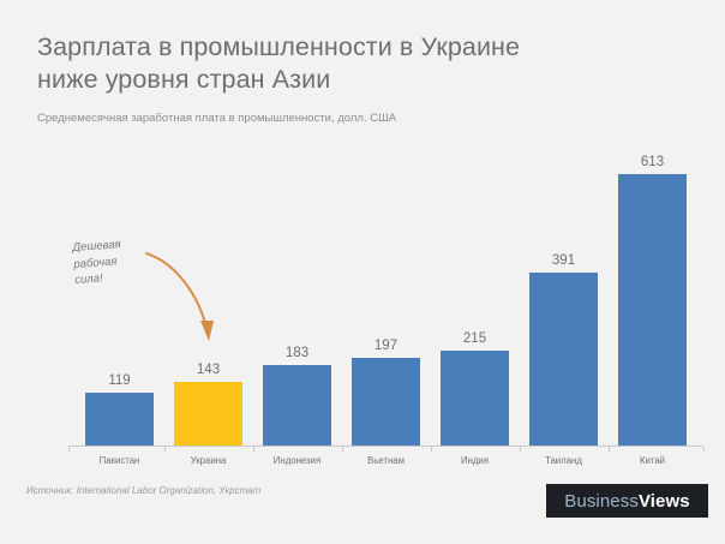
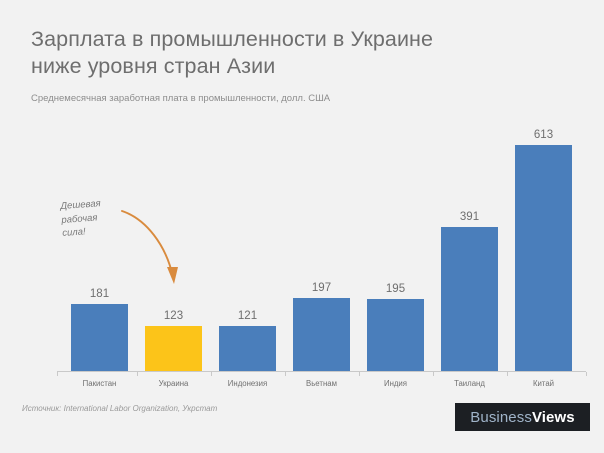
Пакистан: 119 -> 181
Украина: 143 -> 123
Индонезия: 183 -> 121
Индия: 215 -> 195
